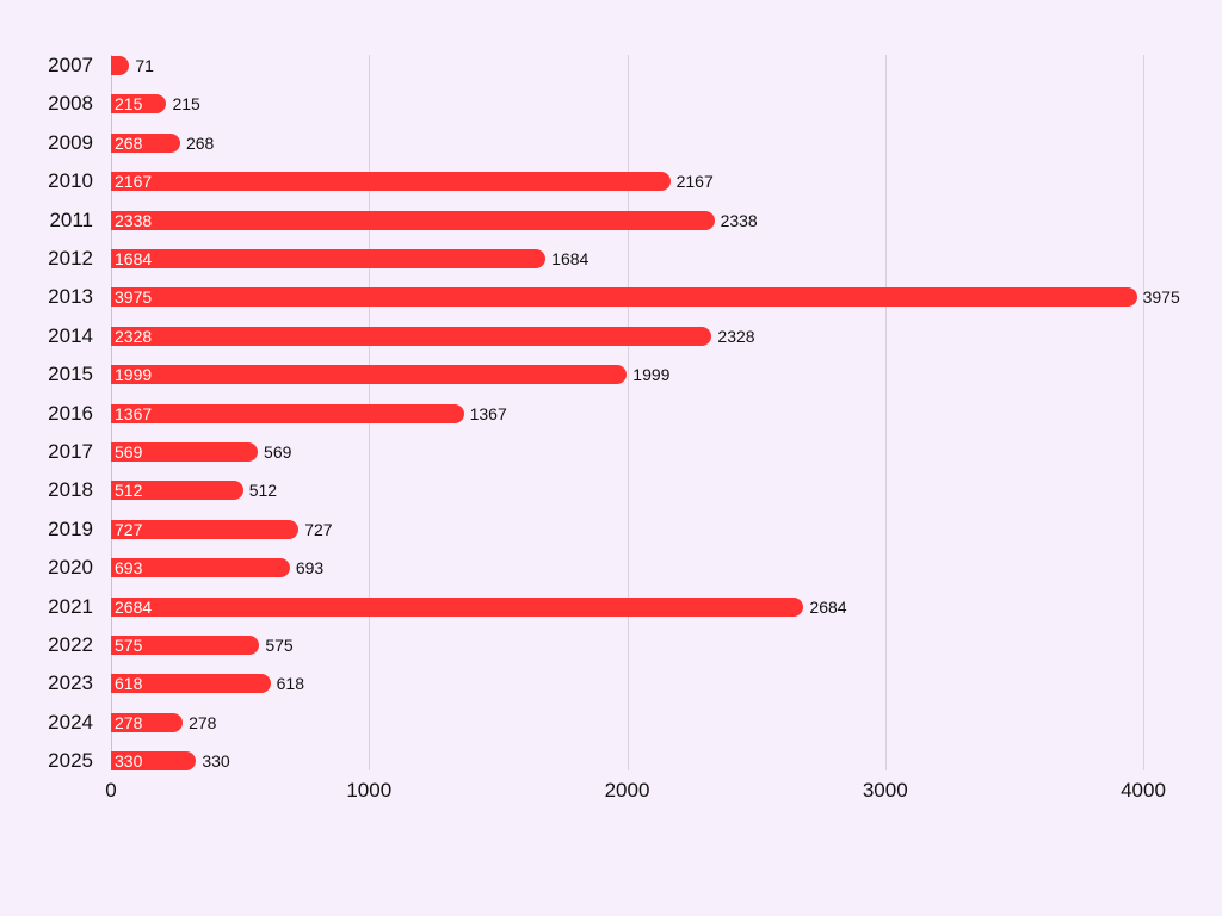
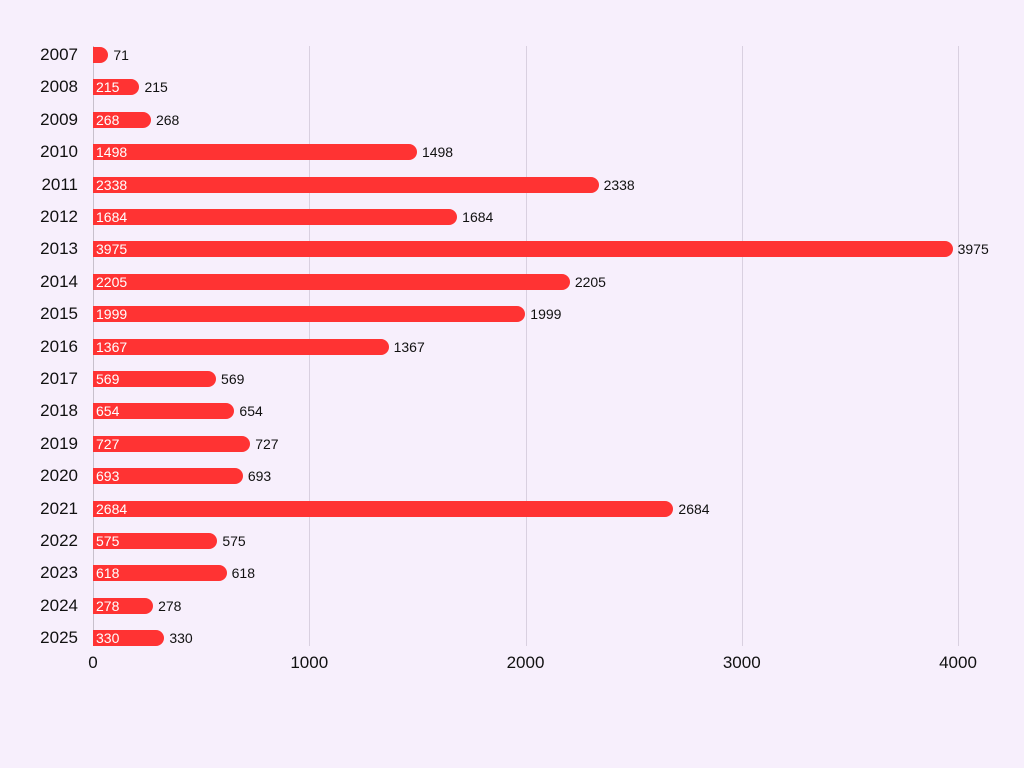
2010: 2167 -> 1498
2014: 2328 -> 2205
2018: 512 -> 654
